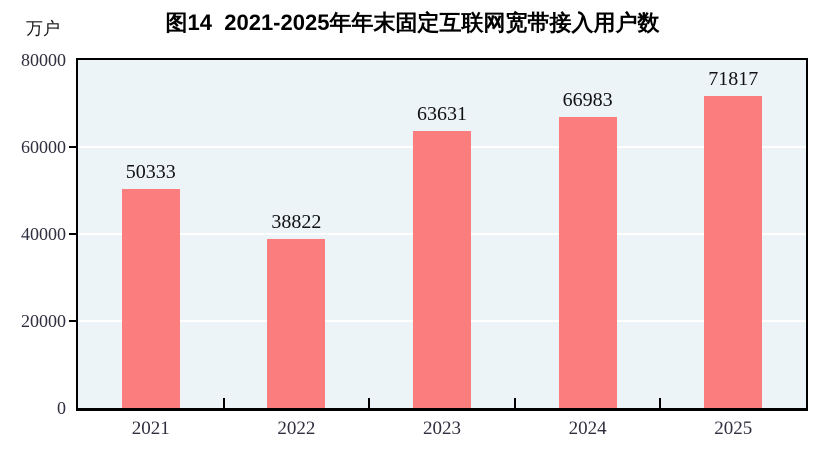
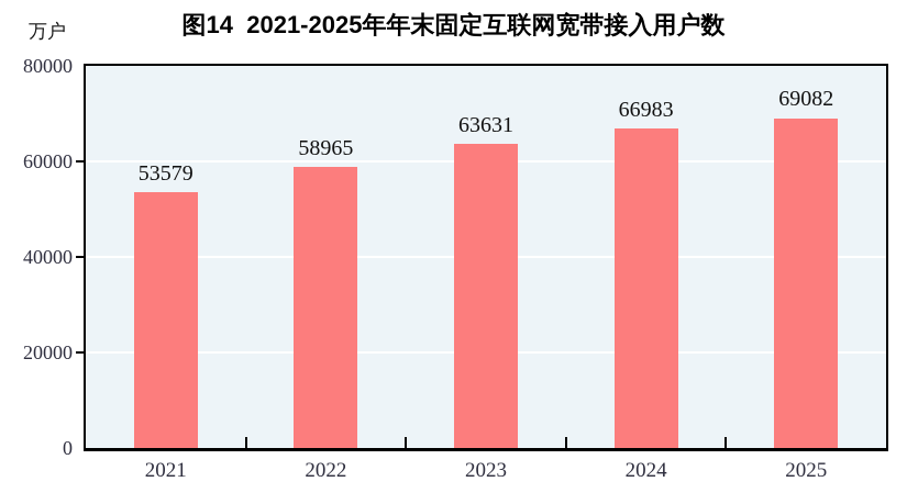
2021: 50333 -> 53579
2022: 38822 -> 58965
2025: 71817 -> 69082
